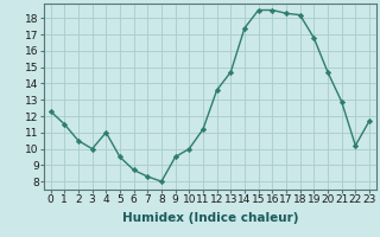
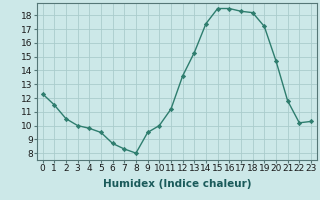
4: 11.0 -> 9.8
13: 14.7 -> 15.3
19: 16.8 -> 17.2
21: 12.9 -> 11.8
23: 11.7 -> 10.3
